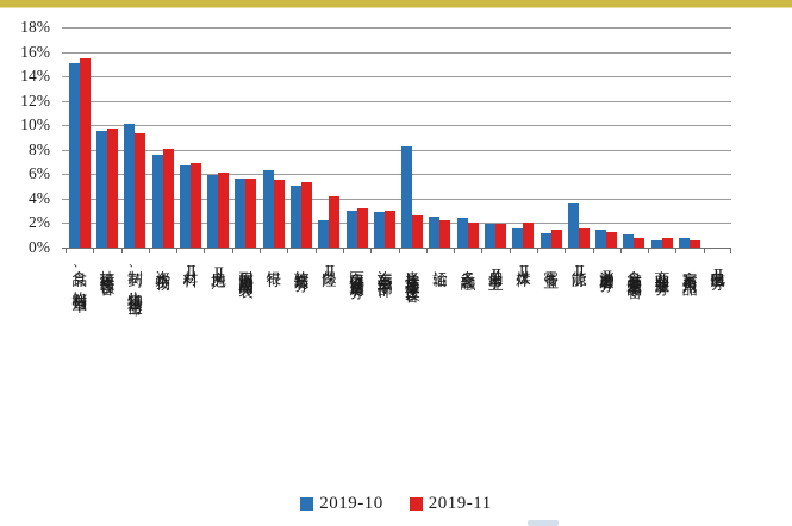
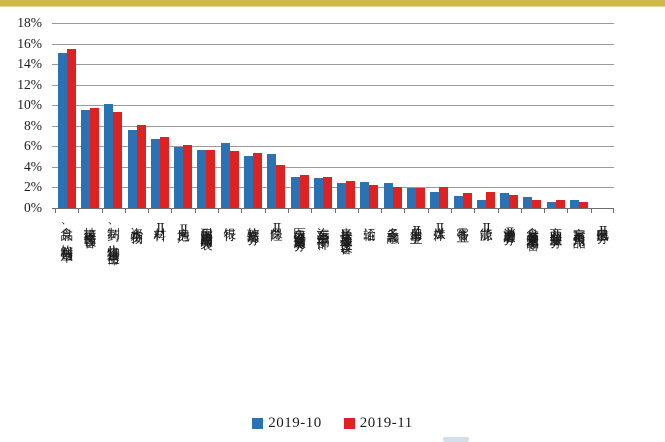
2019-10/保险Ⅱ: 2.2% -> 5.3%
2019-10/半导体与半导体生产设备: 8.3% -> 2.4%
2019-10/能源Ⅱ: 3.6% -> 0.8%
